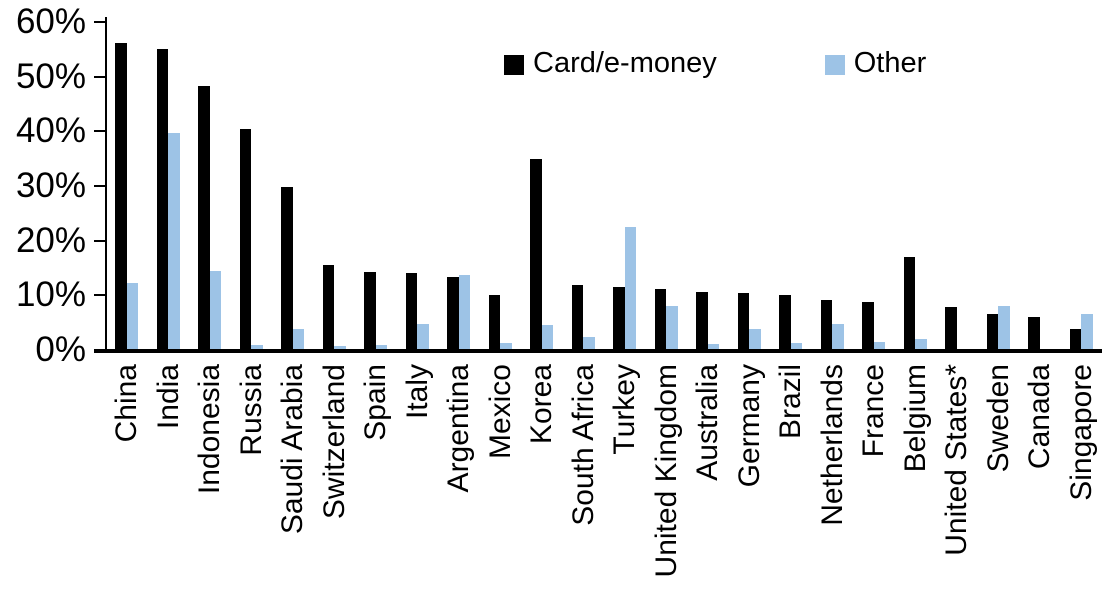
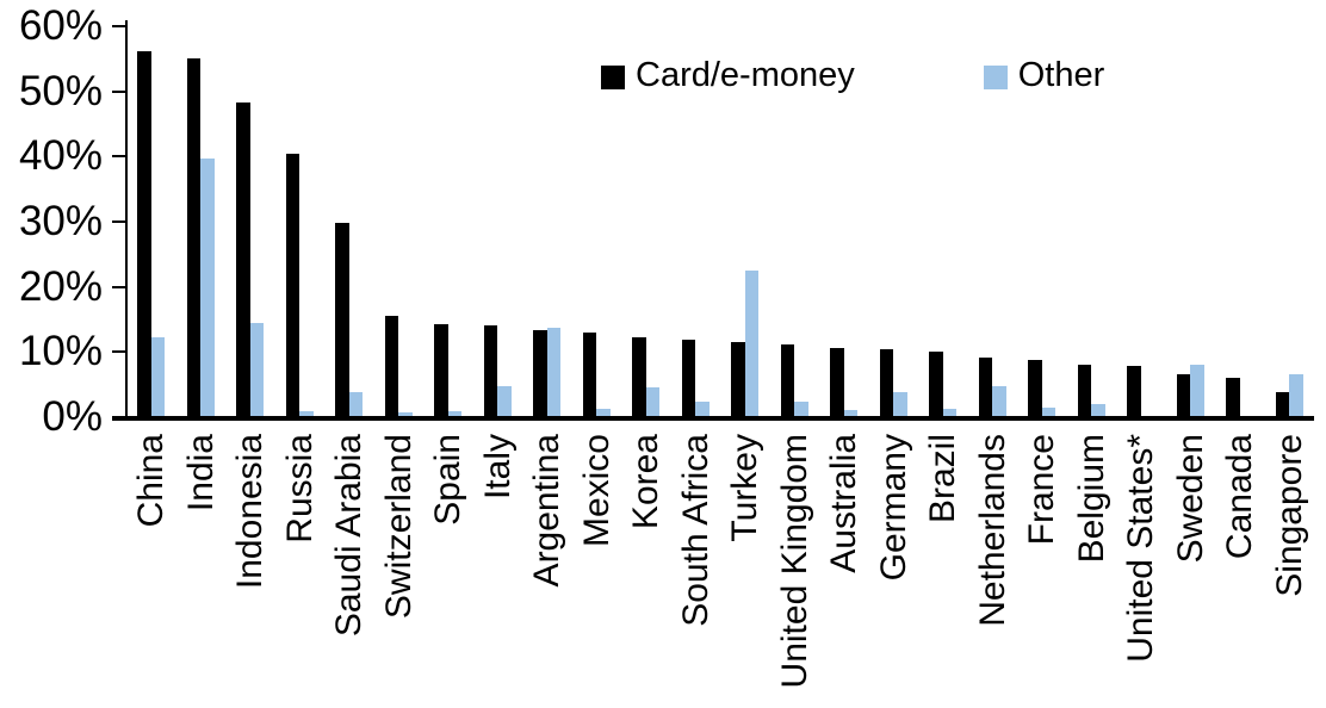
Card/e-money/Mexico: 10% -> 13%
Card/e-money/Korea: 35% -> 12%
Other/United Kingdom: 8% -> 2%
Card/e-money/Belgium: 17% -> 8%
